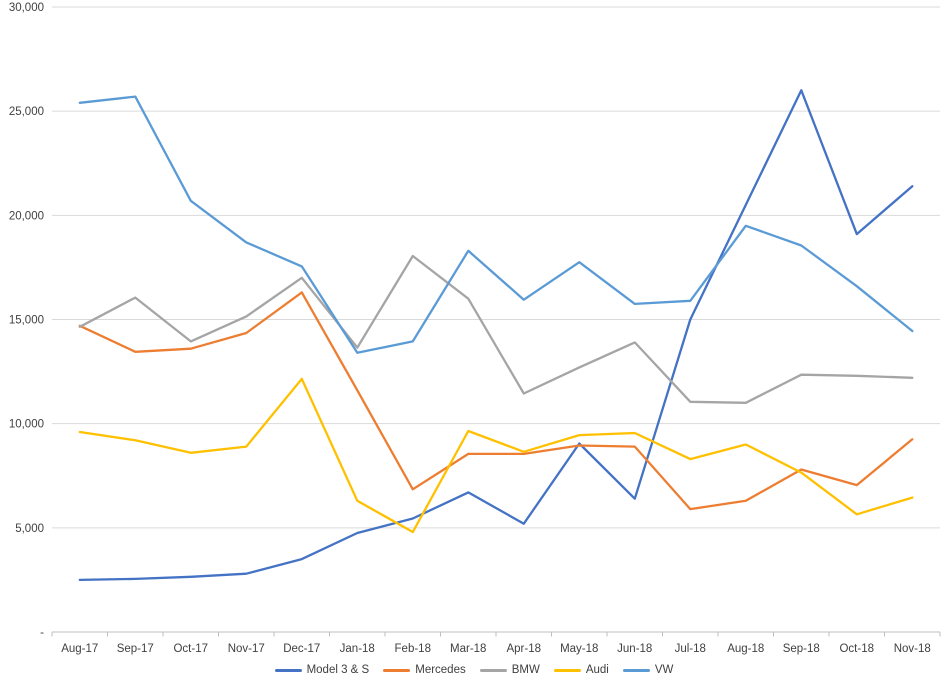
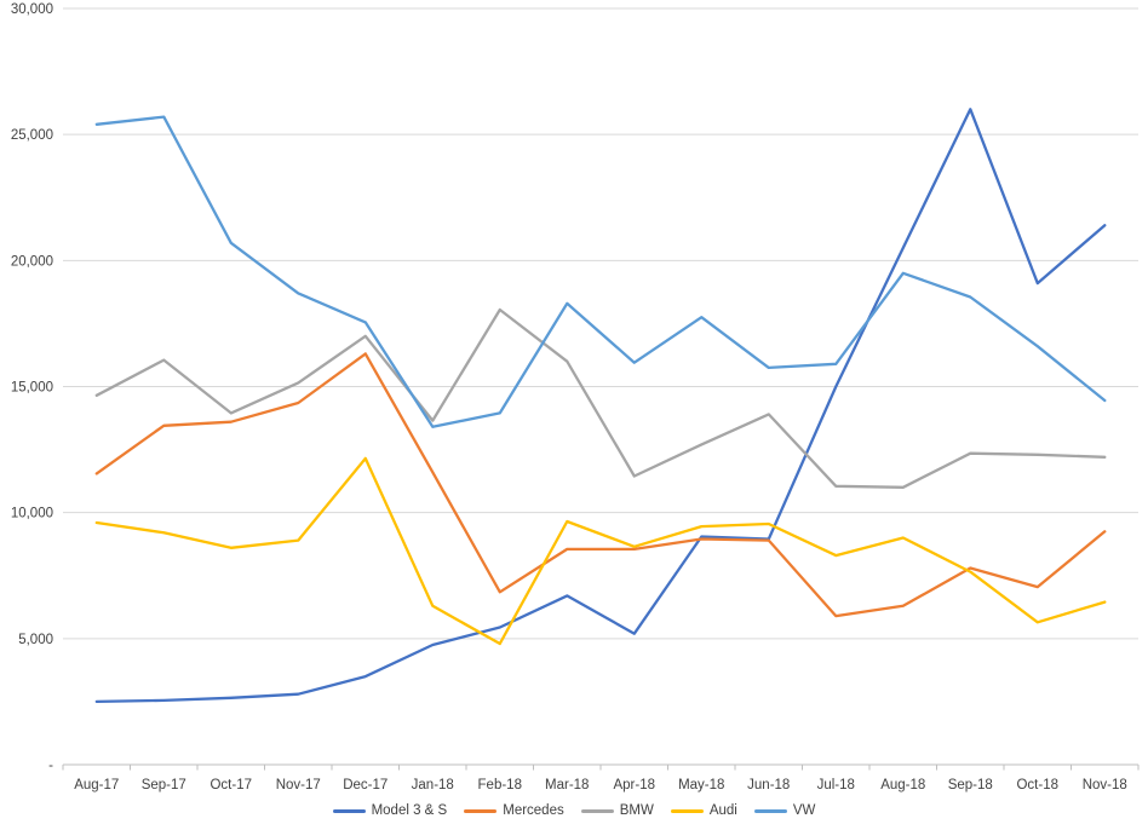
Mercedes/Aug-17: 14700 -> 11600
Model 3 & S/Jun-18: 6400 -> 9000
